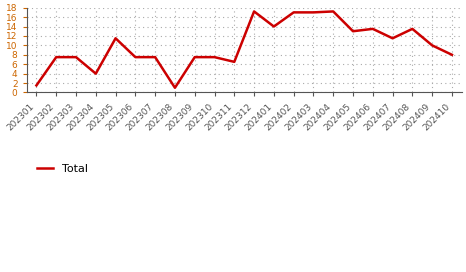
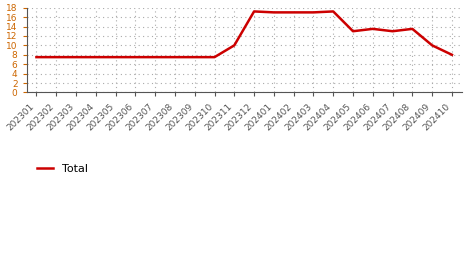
202301: 1.5 -> 7.5
202304: 4.0 -> 7.5
202305: 11.5 -> 7.5
202308: 1.0 -> 7.5
202311: 6.5 -> 10.0
202401: 14.0 -> 17.0
202407: 11.5 -> 13.0
